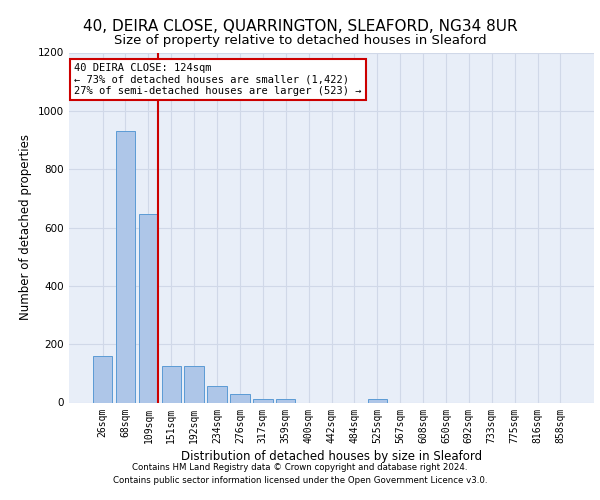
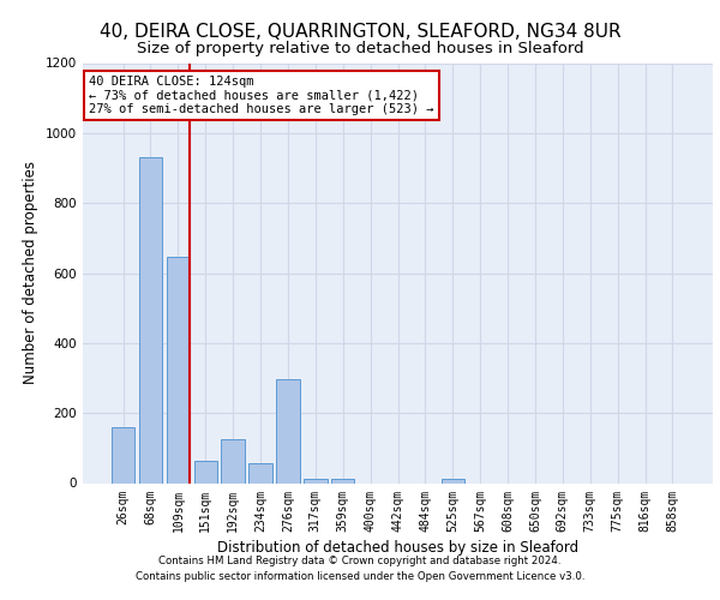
151sqm: 125 -> 65
276sqm: 28 -> 295
